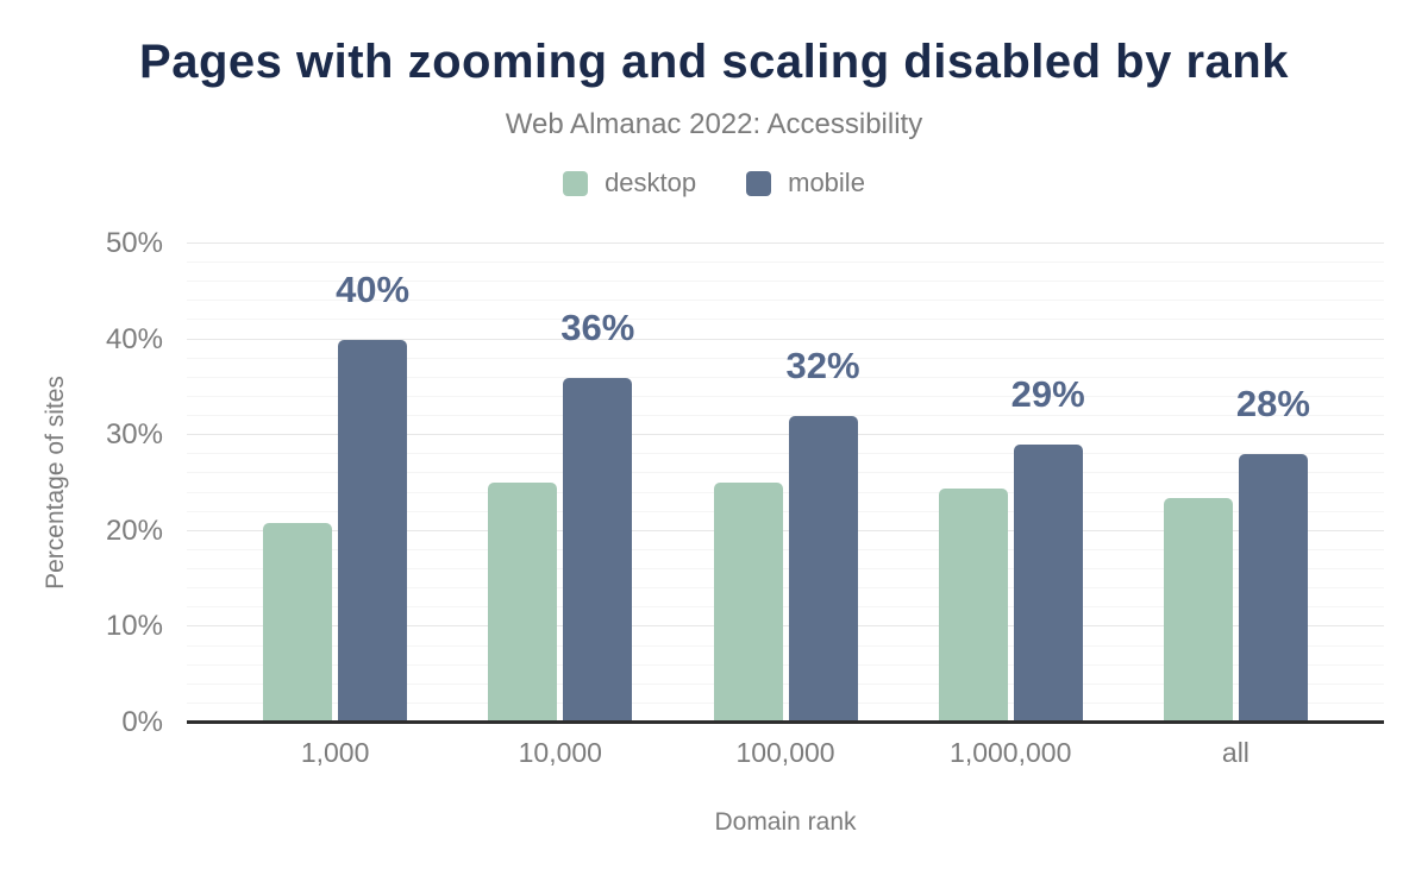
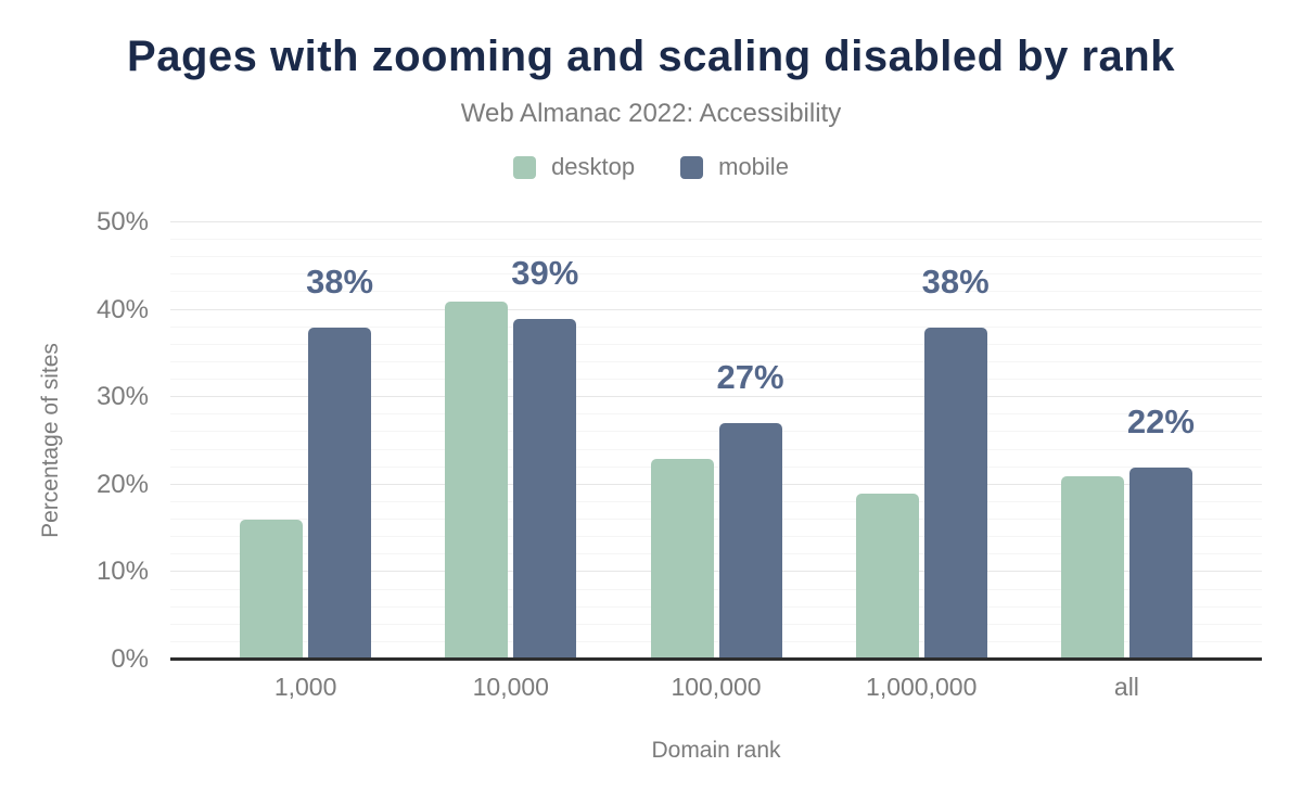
desktop/1,000: 21% -> 16%
mobile/1,000: 40% -> 38%
desktop/10,000: 25% -> 41%
mobile/10,000: 36% -> 39%
desktop/100,000: 25% -> 23%
mobile/100,000: 32% -> 27%
desktop/1,000,000: 24% -> 19%
mobile/1,000,000: 29% -> 38%
desktop/all: 23% -> 21%
mobile/all: 28% -> 22%
